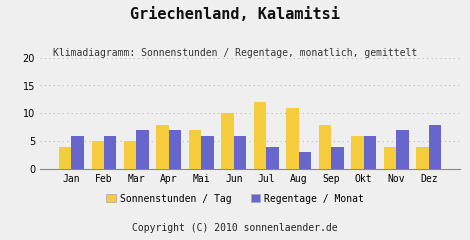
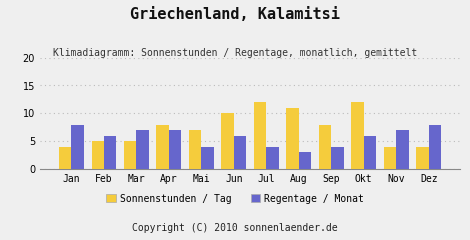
Regentage / Monat/Jan: 6 -> 8
Regentage / Monat/Mai: 6 -> 4
Sonnenstunden / Tag/Okt: 6 -> 12
